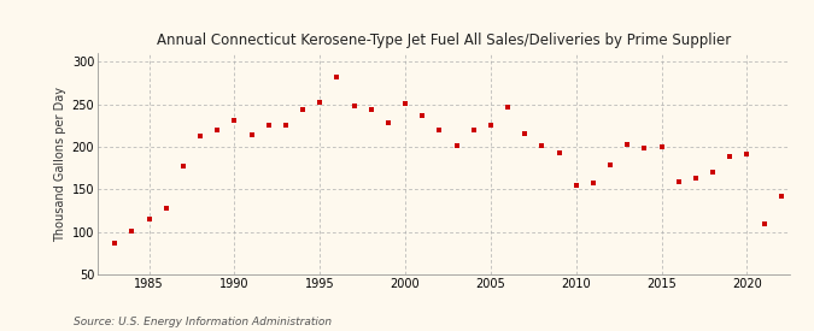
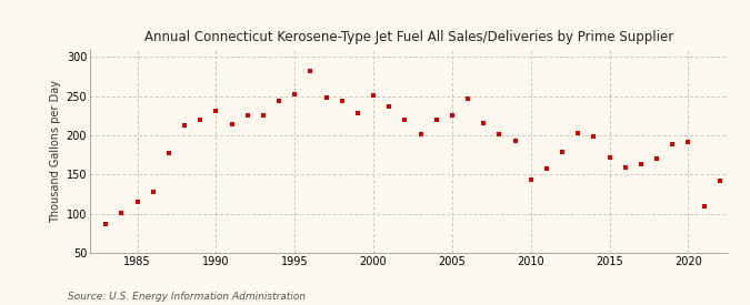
2010: 155 -> 144
2015: 200 -> 172
